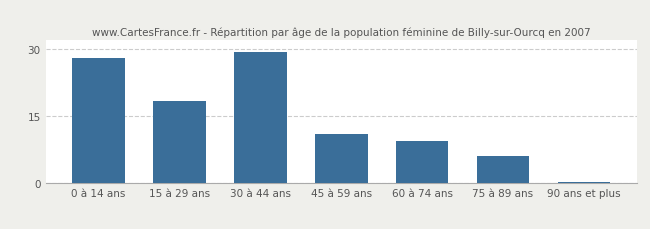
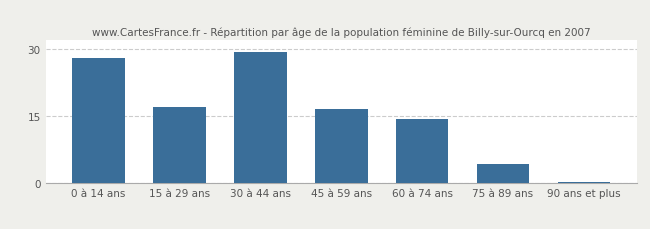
15 à 29 ans: 18.5 -> 17.0
45 à 59 ans: 11.0 -> 16.5
60 à 74 ans: 9.5 -> 14.3
75 à 89 ans: 6.0 -> 4.2
